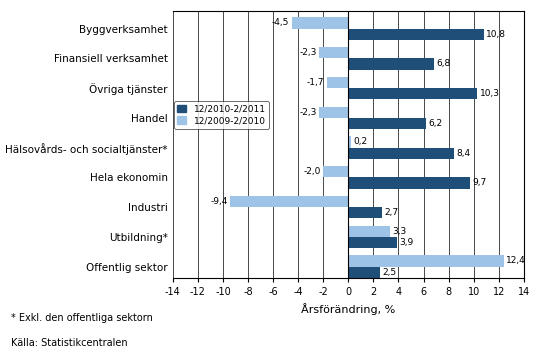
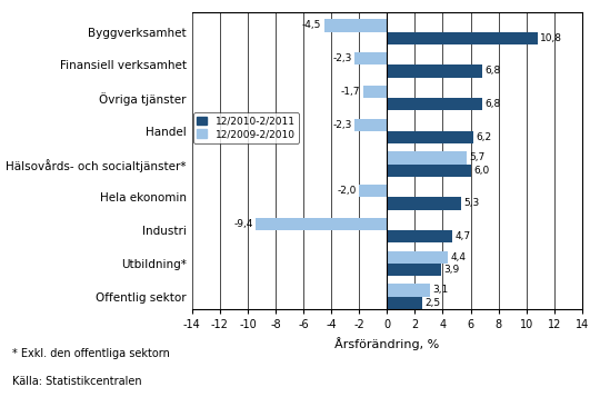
12/2010-2/2011/Övriga tjänster: 10,3 -> 6,8
12/2009-2/2010/Hälsovårds- och socialtjänster*: 0,2 -> 5,7
12/2010-2/2011/Hälsovårds- och socialtjänster*: 8,4 -> 6,0
12/2010-2/2011/Hela ekonomin: 9,7 -> 5,3
12/2010-2/2011/Industri: 2,7 -> 4,7
12/2009-2/2010/Utbildning*: 3,3 -> 4,4
12/2009-2/2010/Offentlig sektor: 12,4 -> 3,1
